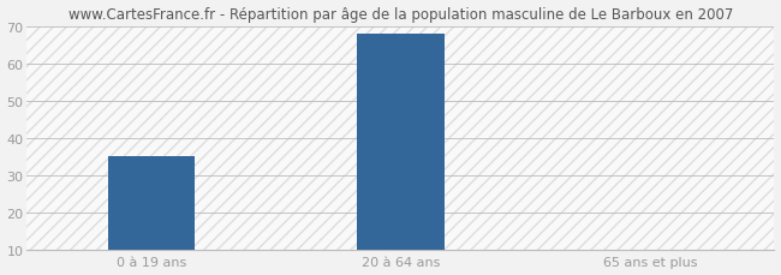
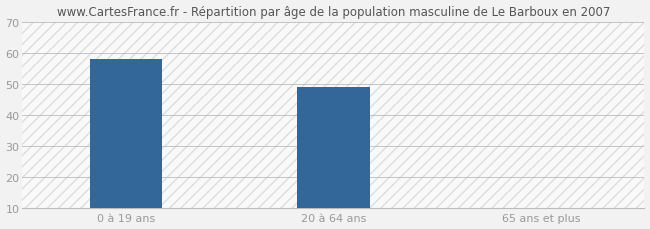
0 à 19 ans: 35 -> 58
20 à 64 ans: 68 -> 49
